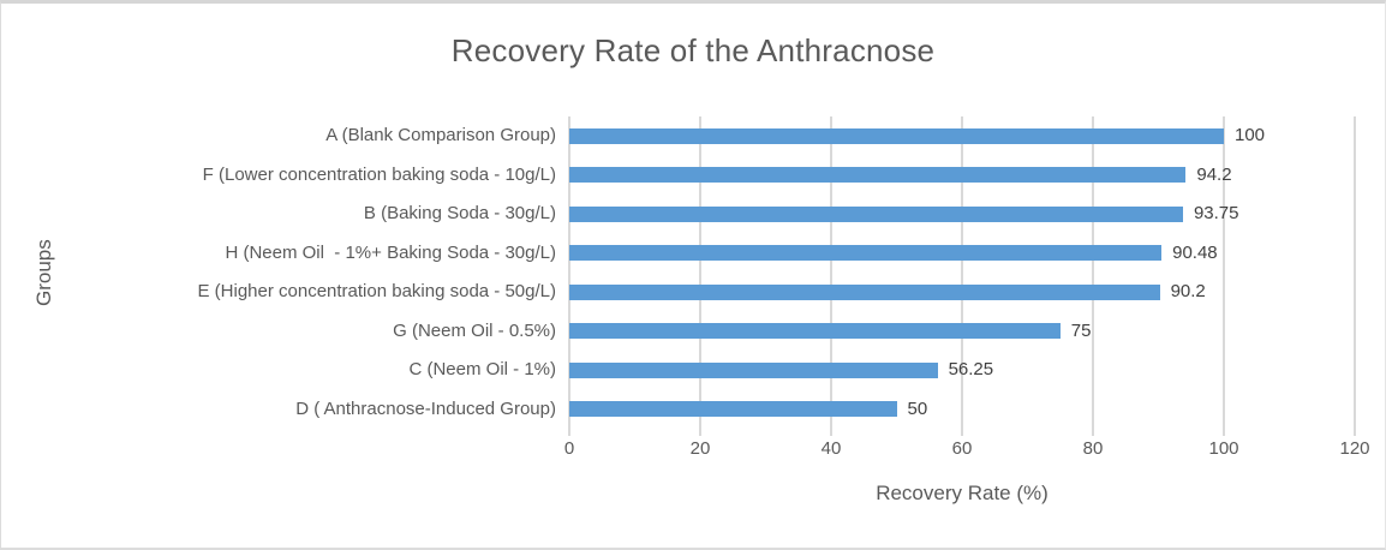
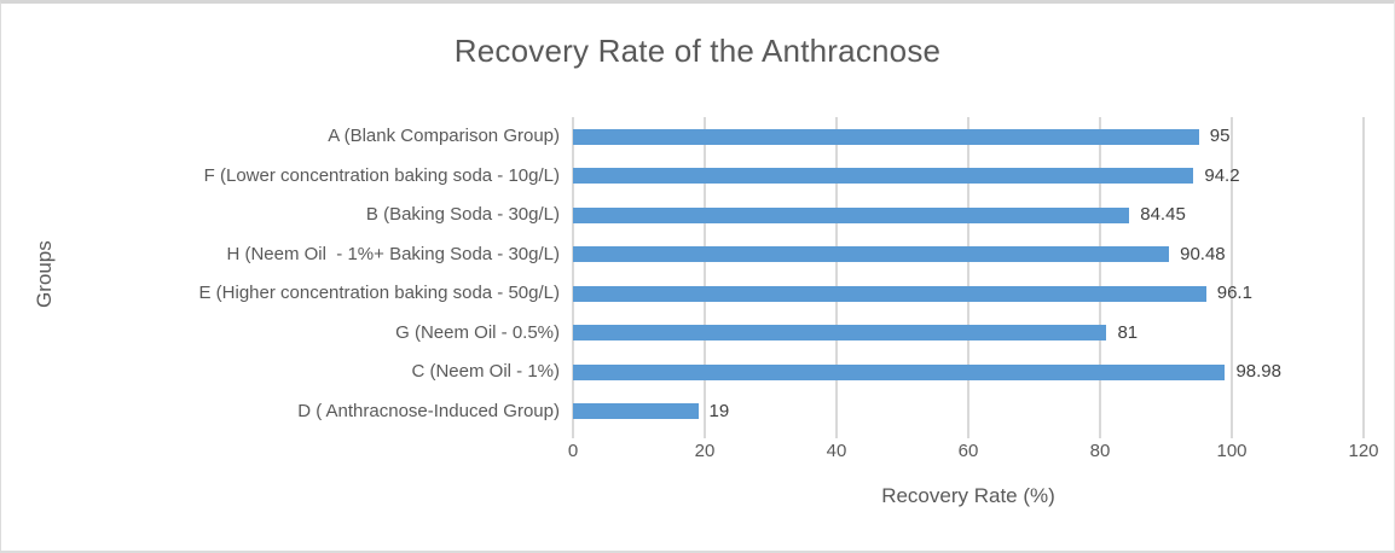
A (Blank Comparison Group): 100 -> 95
B (Baking Soda - 30g/L): 93.75 -> 84.45
E (Higher concentration baking soda - 50g/L): 90.2 -> 96.1
G (Neem Oil - 0.5%): 75 -> 81
C (Neem Oil - 1%): 56.25 -> 98.98
D ( Anthracnose-Induced Group): 50 -> 19
